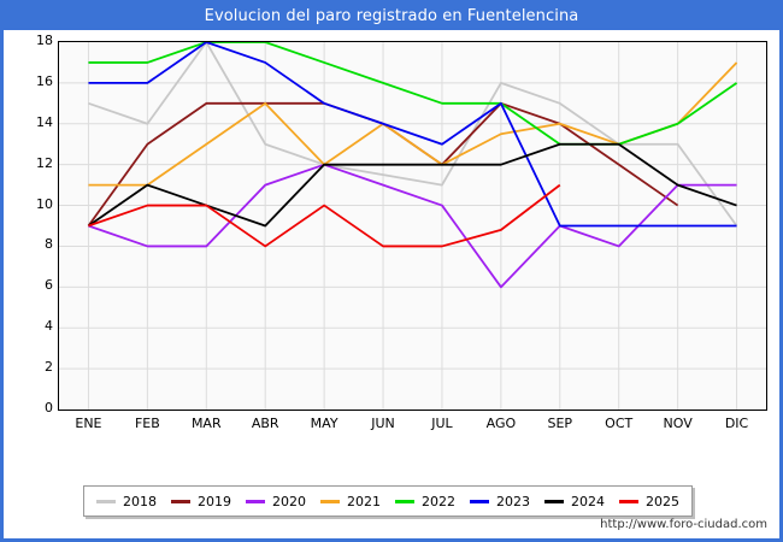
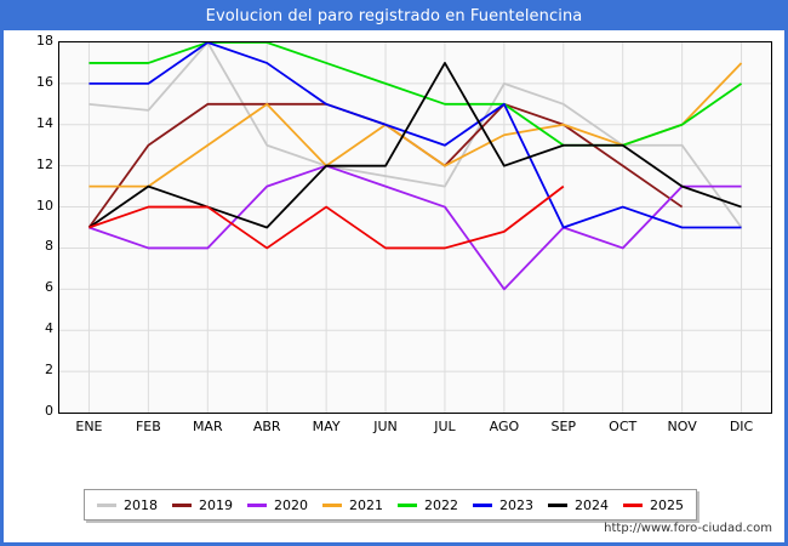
2018/FEB: 14.0 -> 14.7
2024/JUL: 12 -> 17
2023/OCT: 9 -> 10
